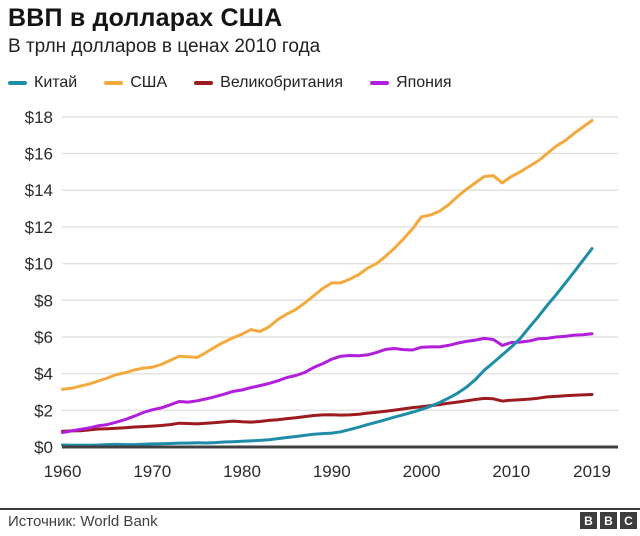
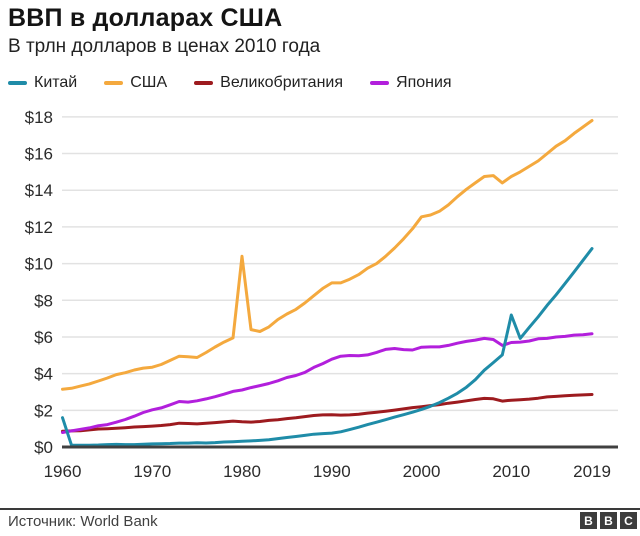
Китай/1960: $0.1 -> $1.6
США/1980: $6.2 -> $10.4
Китай/2010: $5.5 -> $7.2
